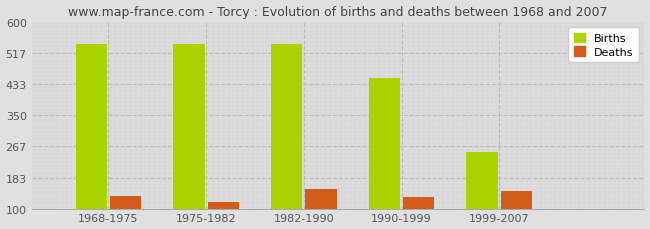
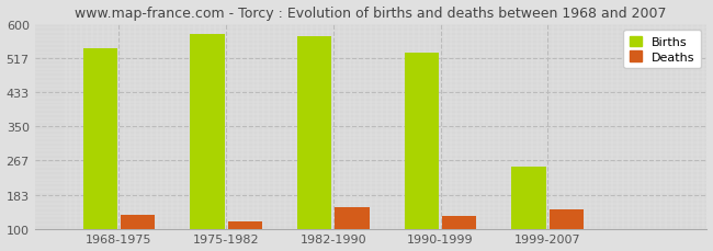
Births/1975-1982: 541 -> 575
Births/1982-1990: 541 -> 570
Births/1990-1999: 449 -> 530
